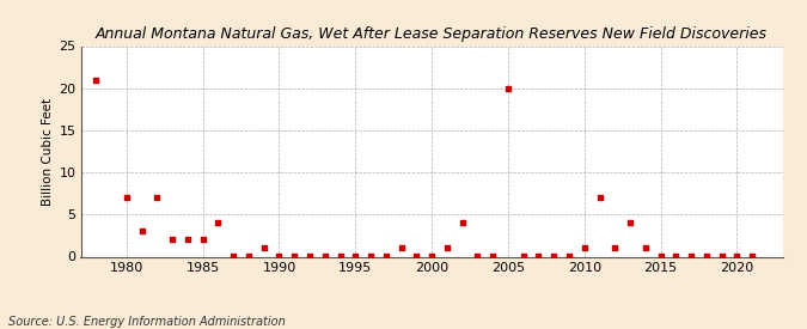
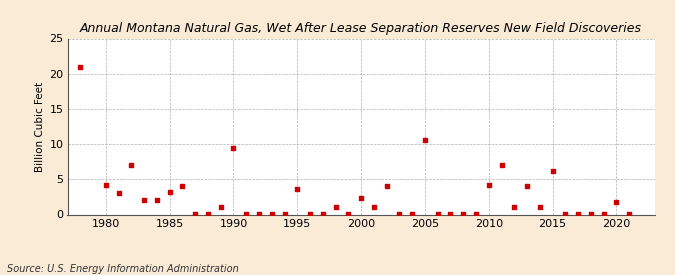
1980: 7.0 -> 4.2
1985: 2.0 -> 3.2
1990: 0.1 -> 9.4
1995: 0.1 -> 3.6
2000: 0.1 -> 2.4
2005: 20.0 -> 10.6
2010: 1.0 -> 4.2
2015: 0.1 -> 6.2
2020: 0.1 -> 1.8
